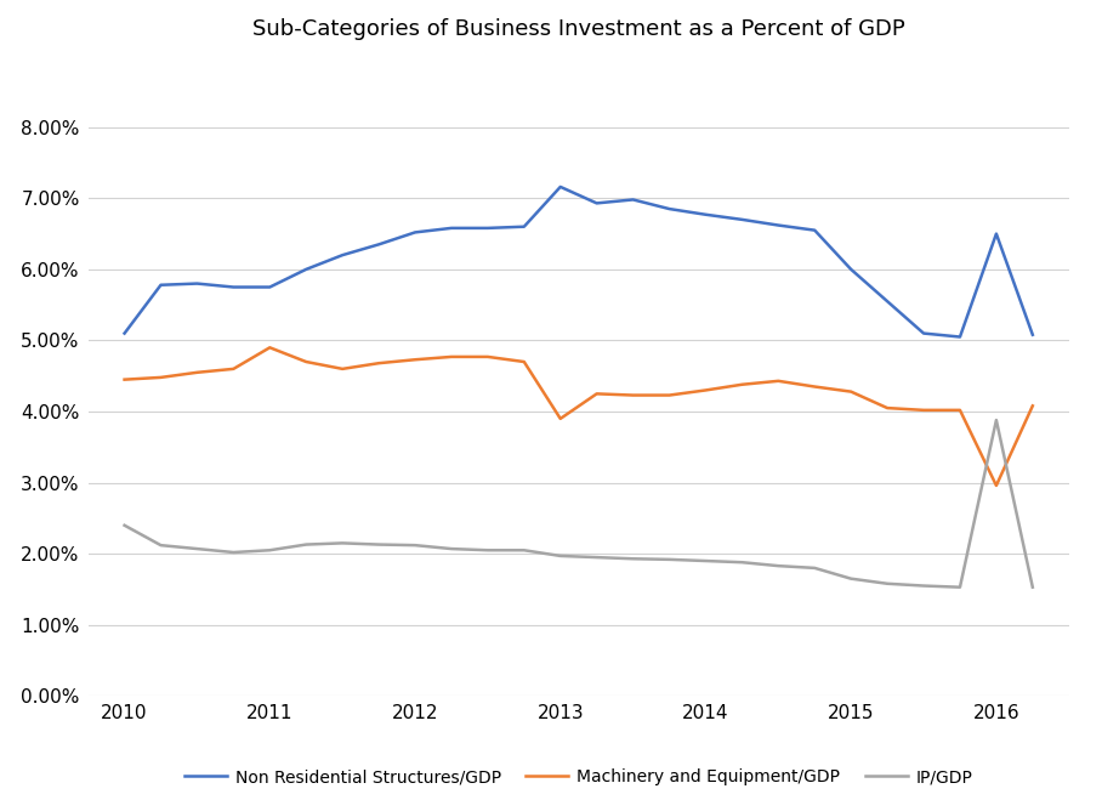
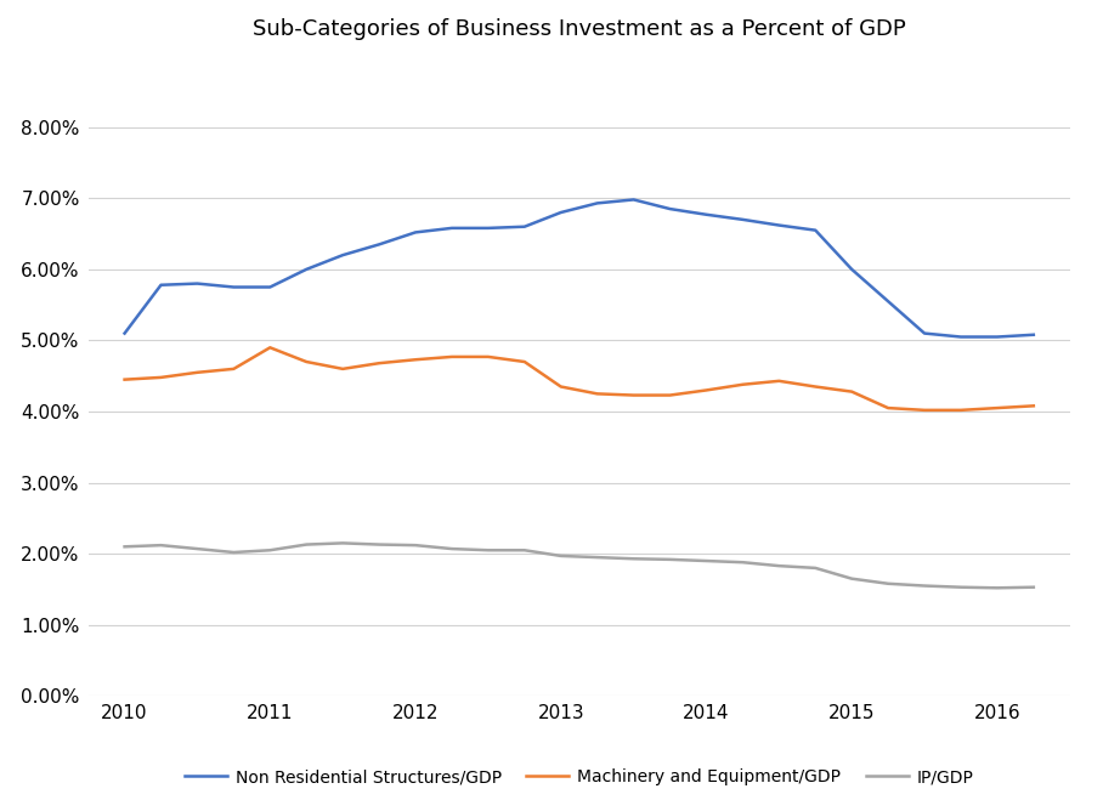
IP/GDP/2010: 2.40% -> 2.10%
Non Residential Structures/GDP/2013: 7.16% -> 6.80%
Machinery and Equipment/GDP/2013: 3.90% -> 4.35%
Non Residential Structures/GDP/2016: 6.50% -> 5.05%
Machinery and Equipment/GDP/2016: 2.96% -> 4.05%
IP/GDP/2016: 3.88% -> 1.52%
